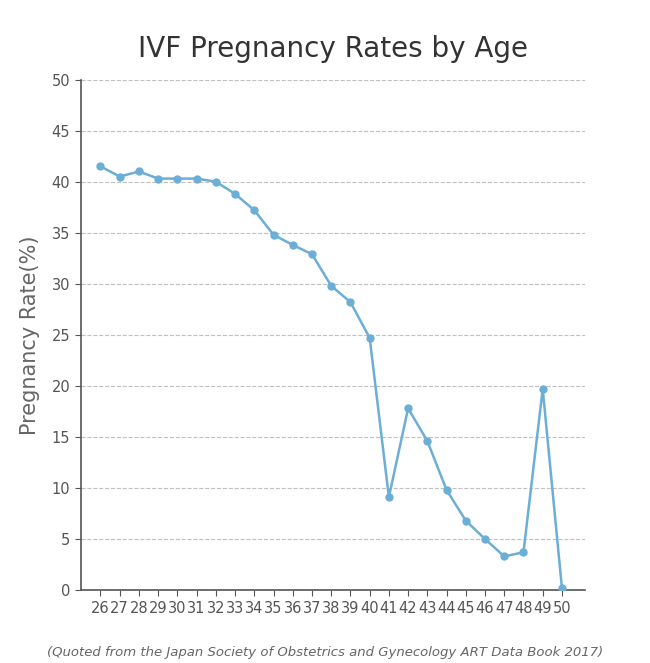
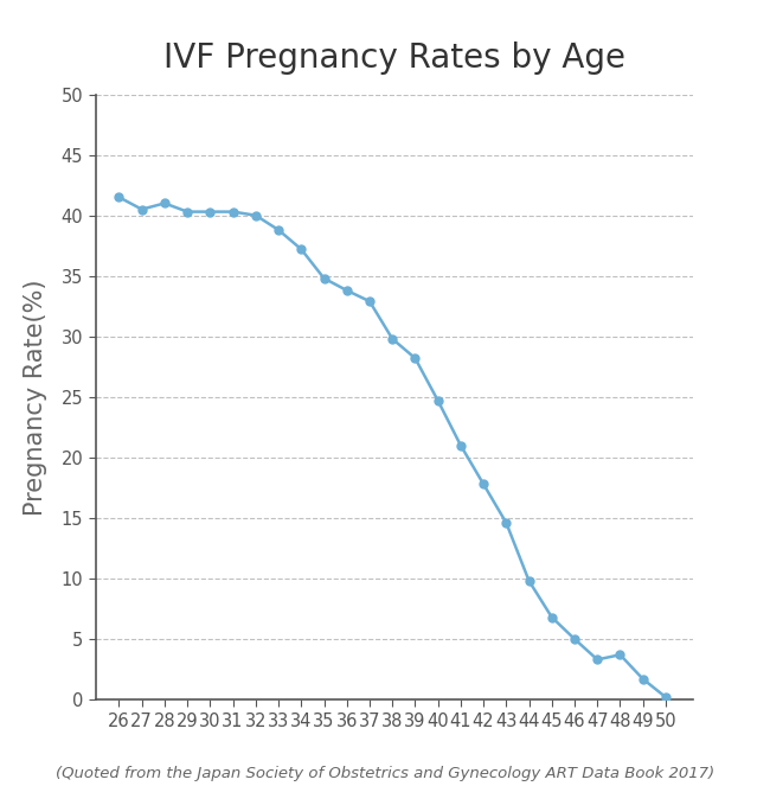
41: 9.1 -> 21.0
49: 19.7 -> 1.7
